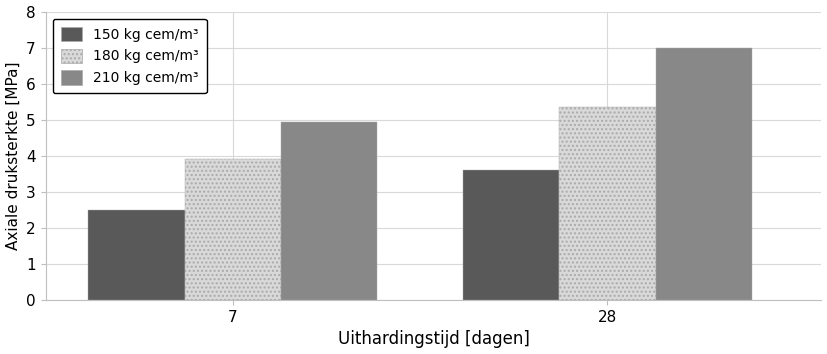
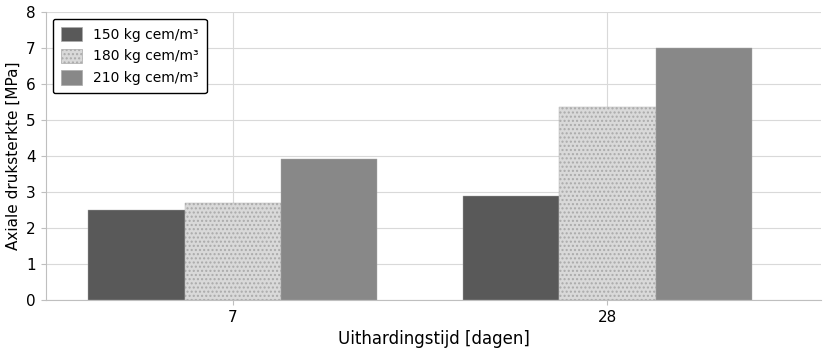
180 kg cem/m³/7: 3.90 -> 2.70
210 kg cem/m³/7: 4.95 -> 3.90
150 kg cem/m³/28: 3.6 -> 2.9
